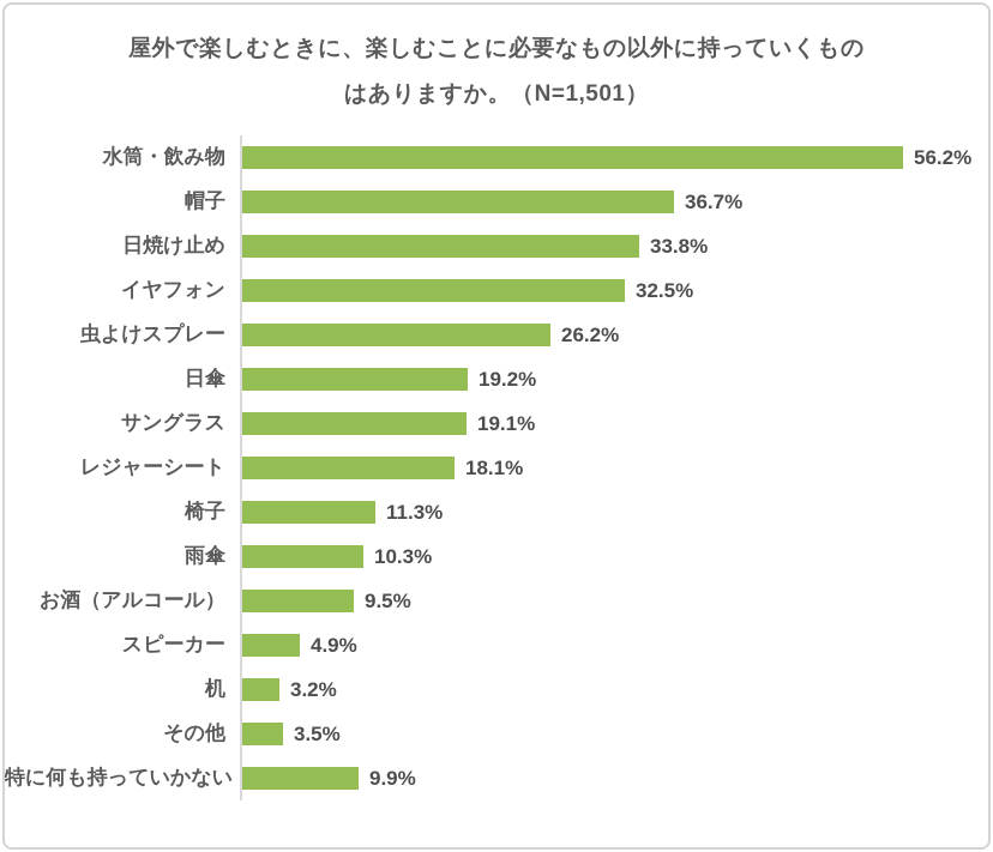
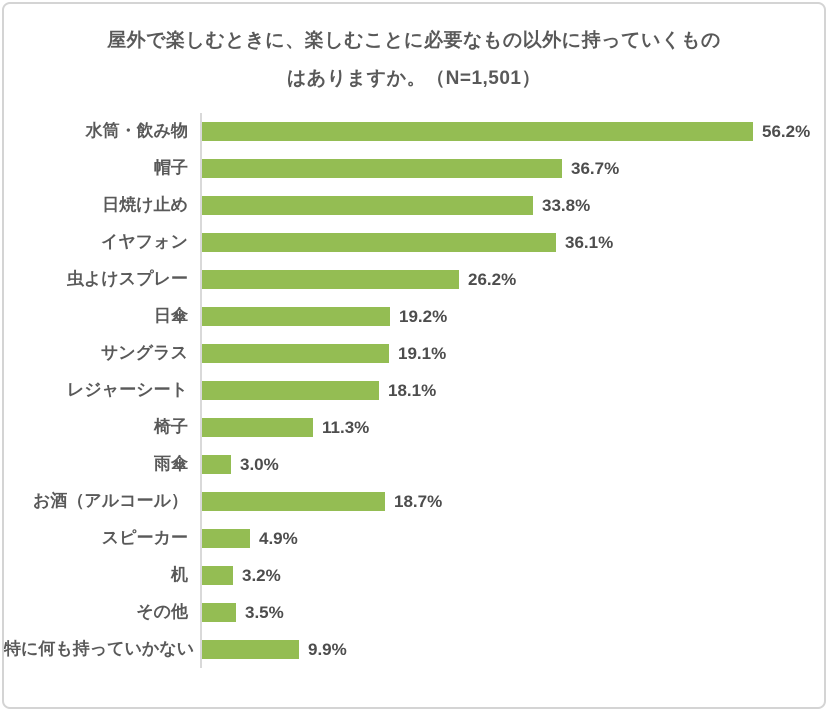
イヤフォン: 32.5% -> 36.1%
雨傘: 10.3% -> 3.0%
お酒（アルコール）: 9.5% -> 18.7%
